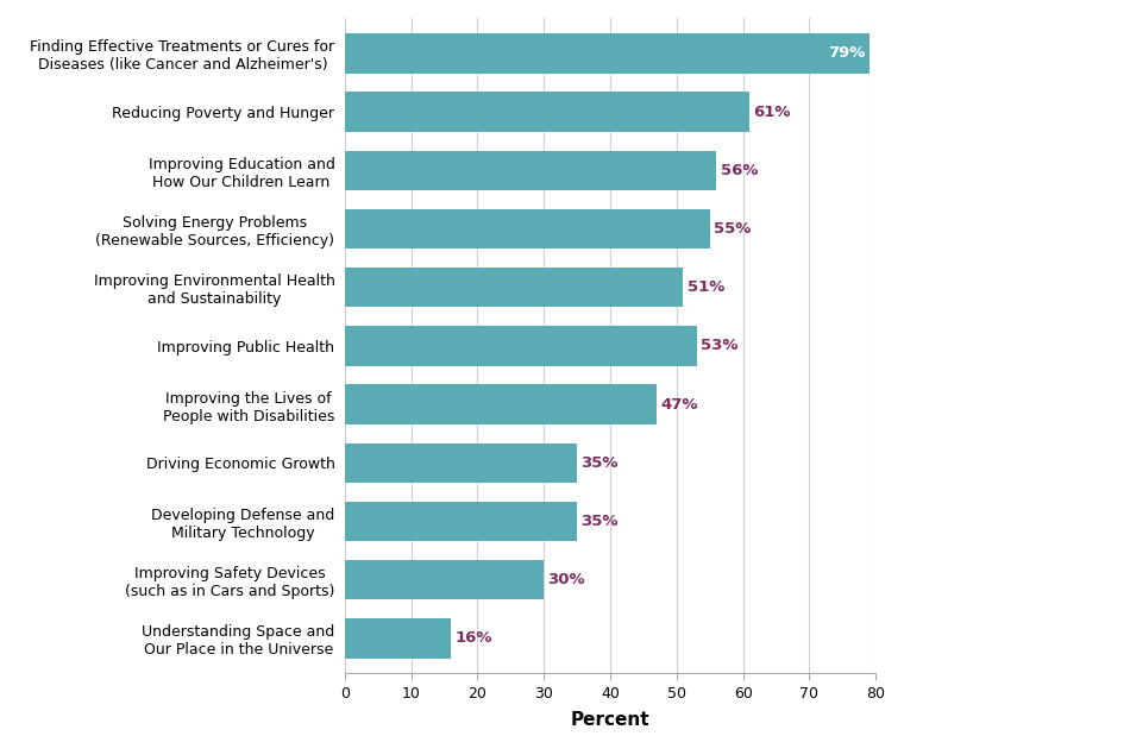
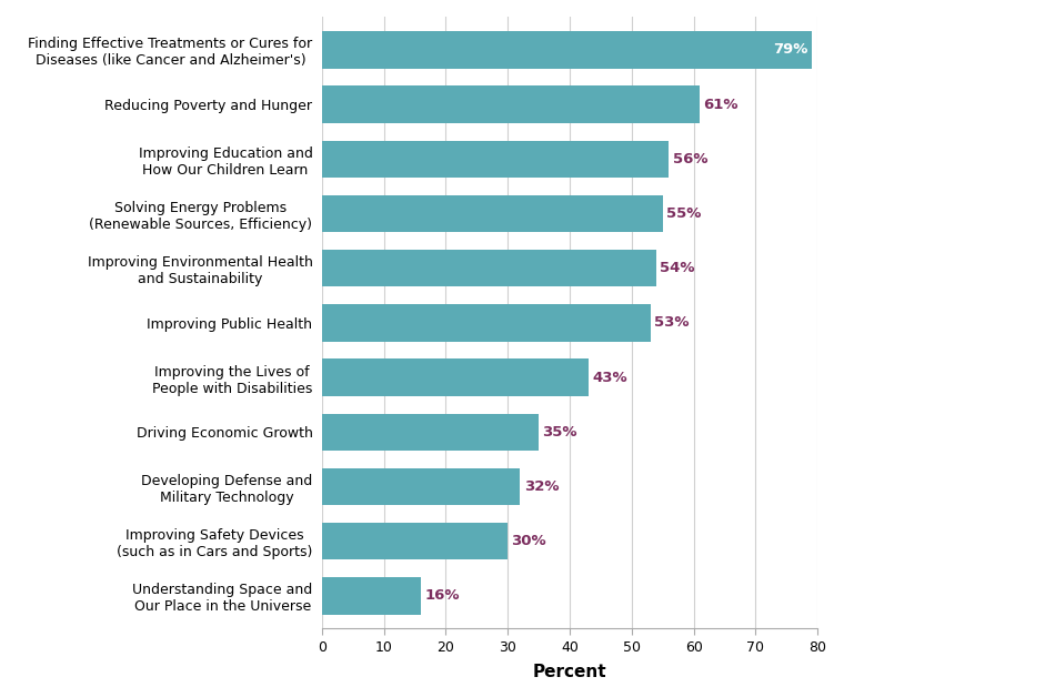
Improving Environmental Health and Sustainability: 51% -> 54%
Improving the Lives of People with Disabilities: 47% -> 43%
Developing Defense and Military Technology: 35% -> 32%
